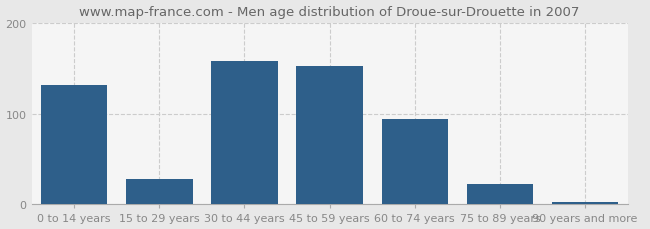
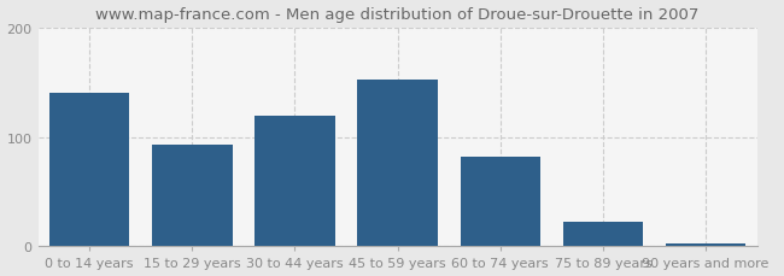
0 to 14 years: 132 -> 140
15 to 29 years: 28 -> 93
30 to 44 years: 158 -> 120
60 to 74 years: 94 -> 82
